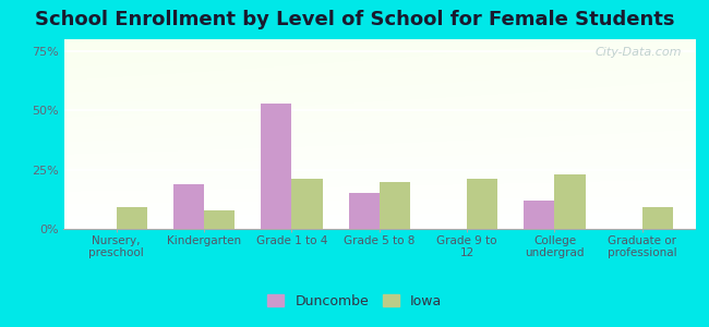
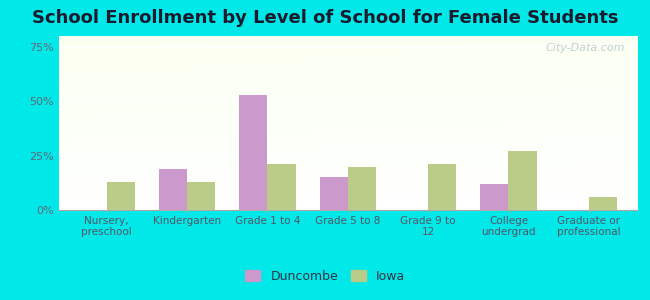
Iowa/Nursery, preschool: 9% -> 13%
Iowa/Kindergarten: 8% -> 13%
Iowa/College undergrad: 23% -> 27%
Iowa/Graduate or professional: 9% -> 6%
